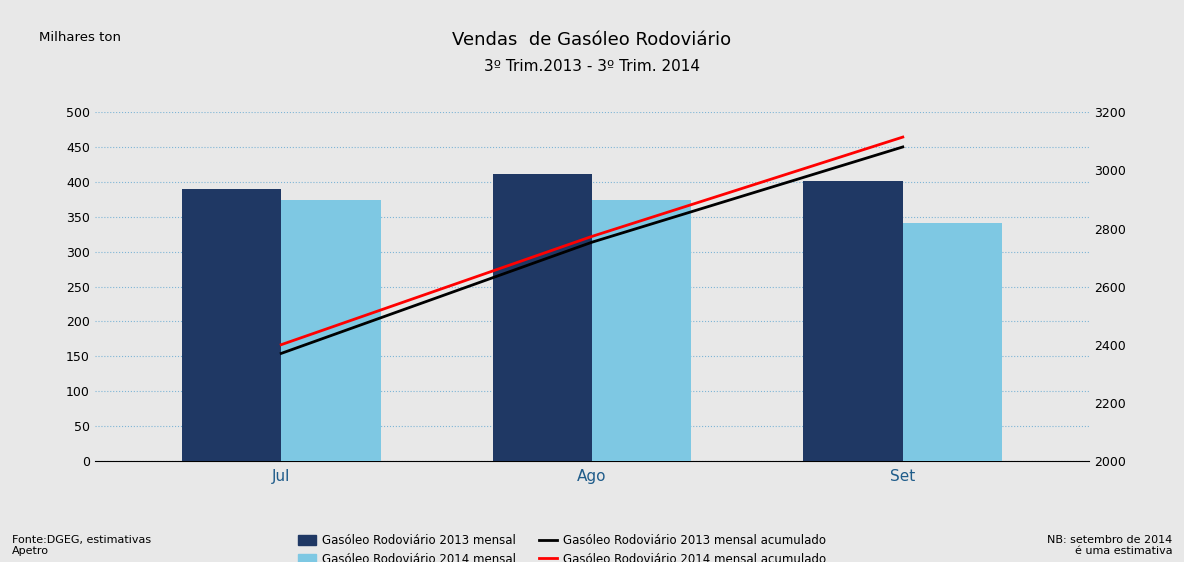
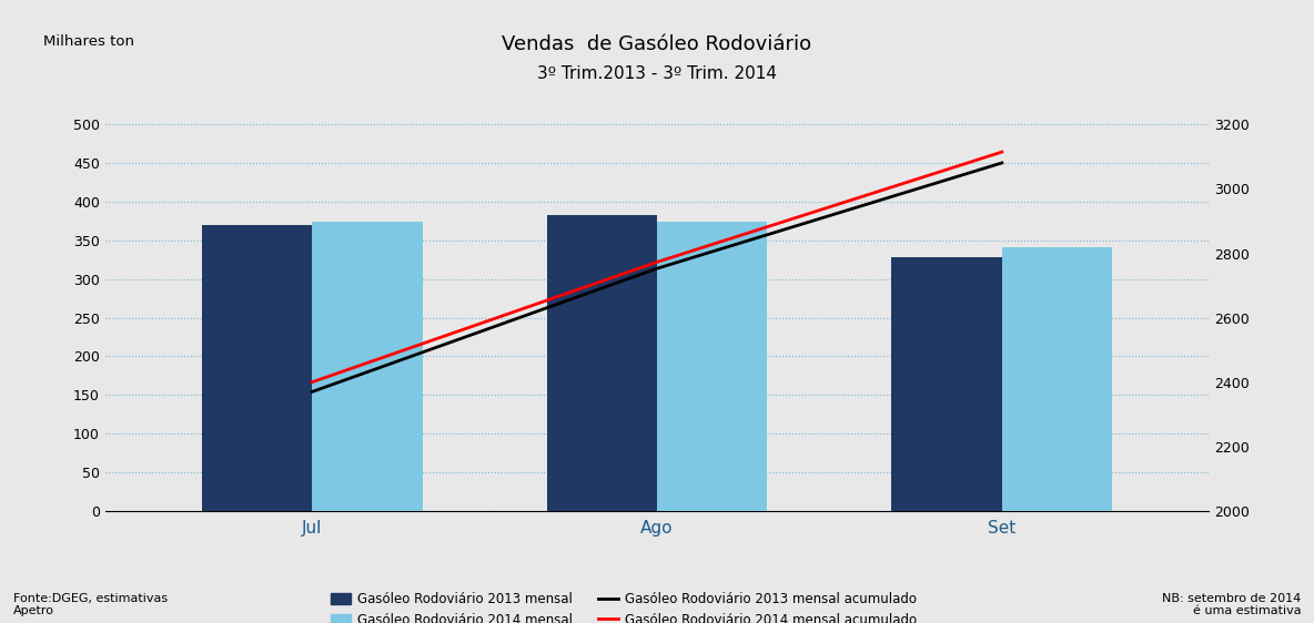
Gasóleo Rodoviário 2013 mensal/Jul: 390 -> 370
Gasóleo Rodoviário 2013 mensal/Ago: 412 -> 383
Gasóleo Rodoviário 2013 mensal/Set: 402 -> 328
